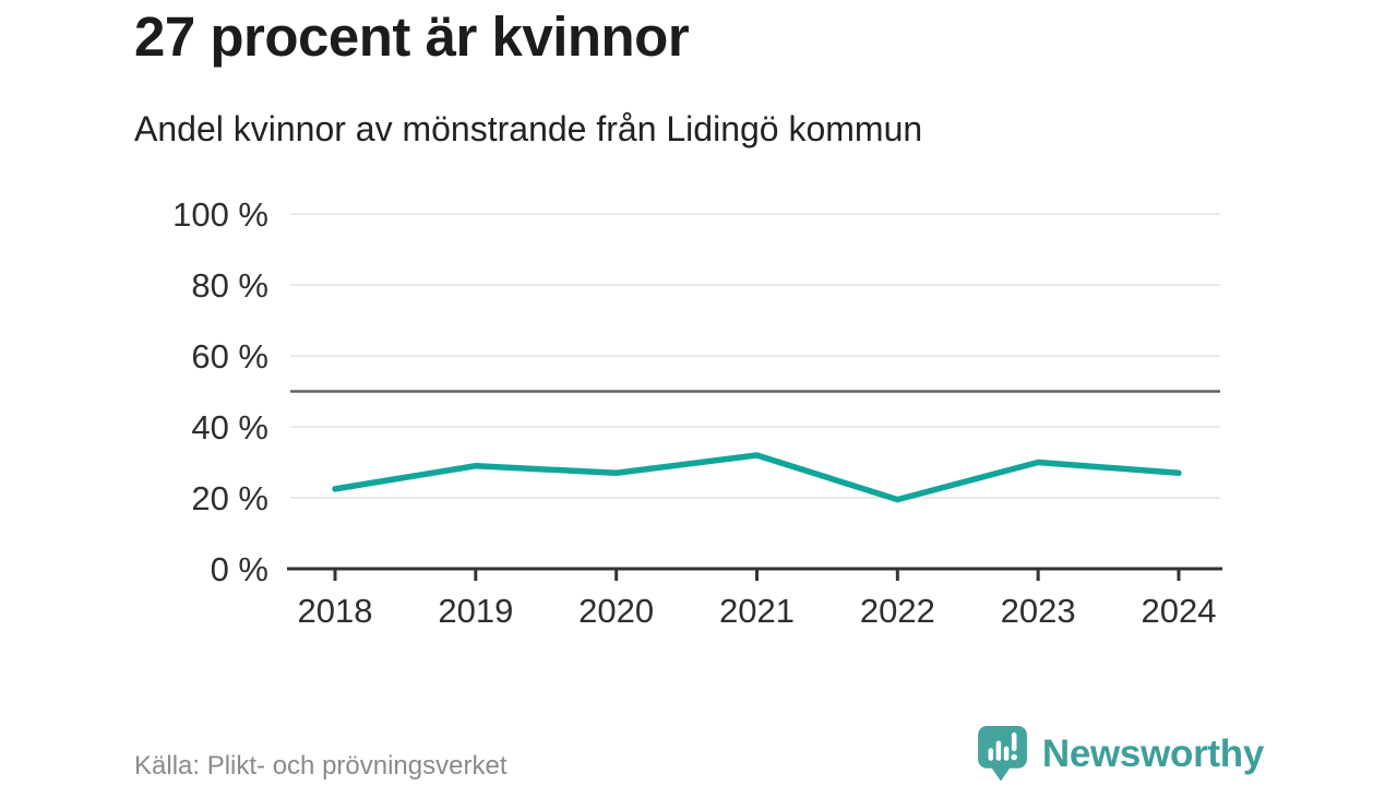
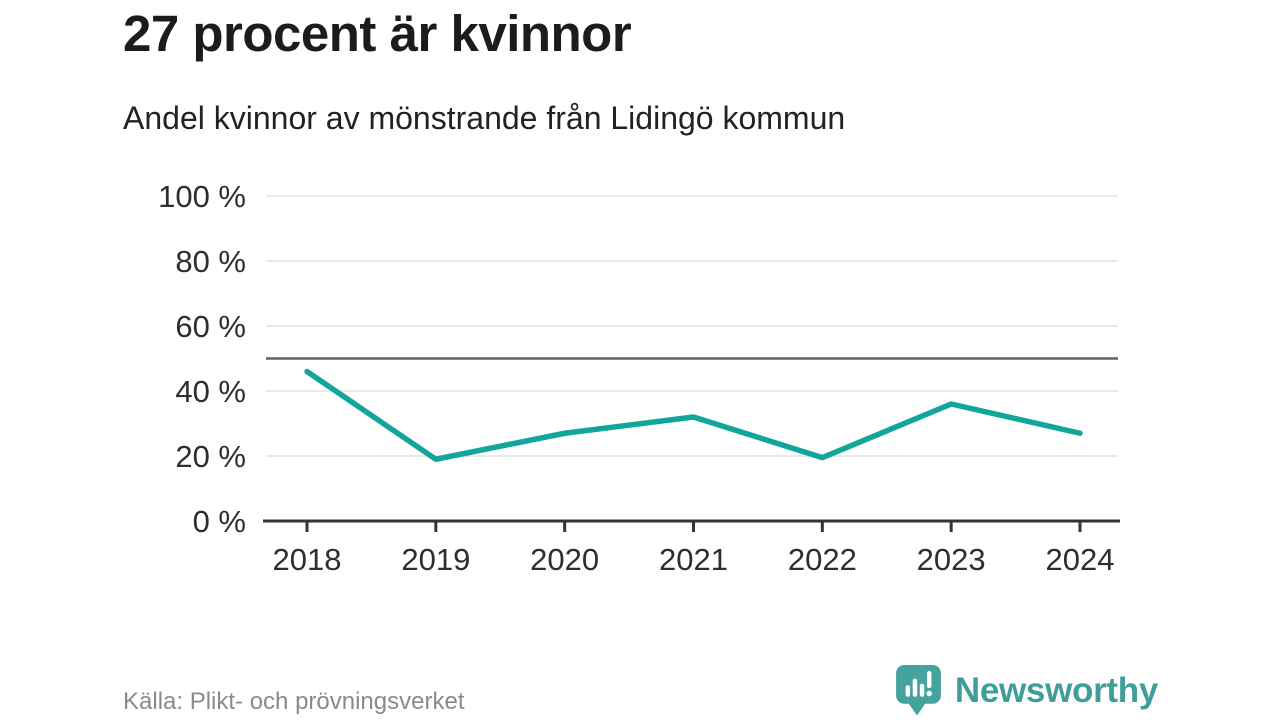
2018: 22% -> 46%
2019: 29% -> 19%
2023: 30% -> 36%
